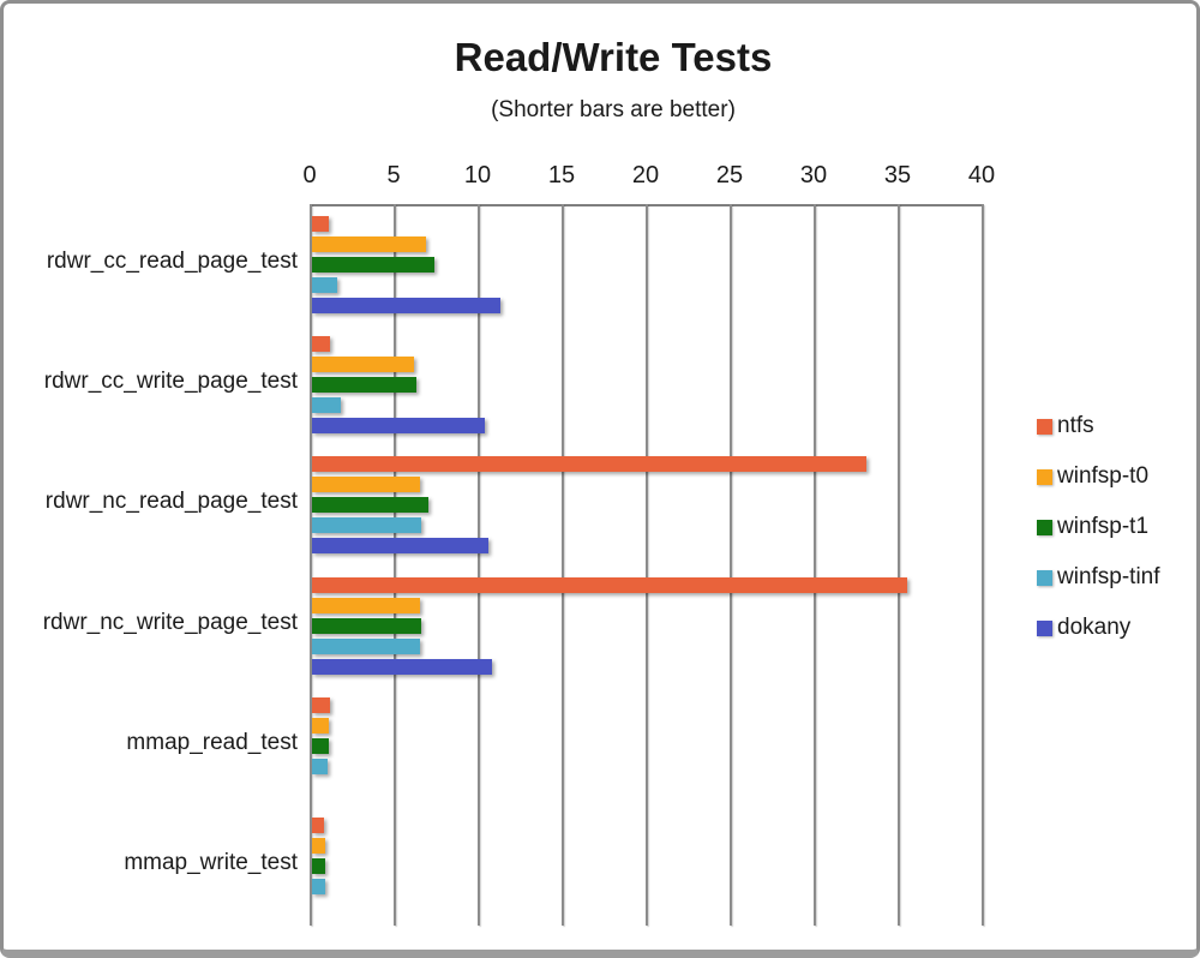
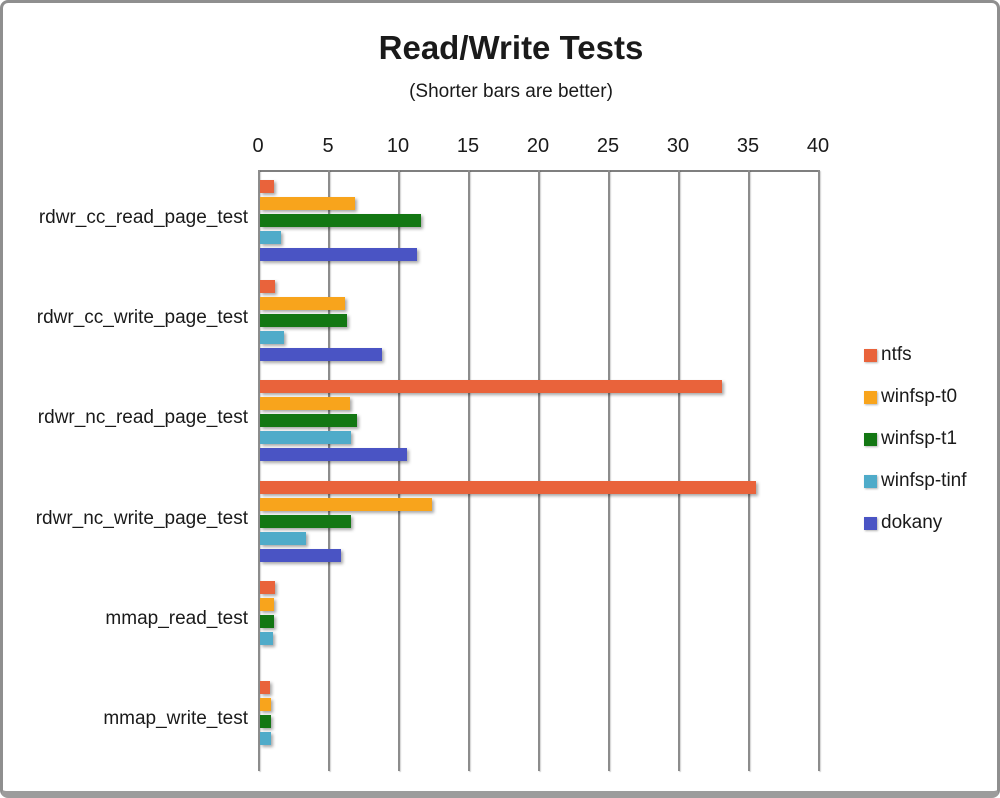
winfsp-t1/rdwr_cc_read_page_test: 7.3 -> 11.5
dokany/rdwr_cc_write_page_test: 10.3 -> 8.7
winfsp-t0/rdwr_nc_write_page_test: 6.4 -> 12.3
winfsp-tinf/rdwr_nc_write_page_test: 6.4 -> 3.3
dokany/rdwr_nc_write_page_test: 10.7 -> 5.8
